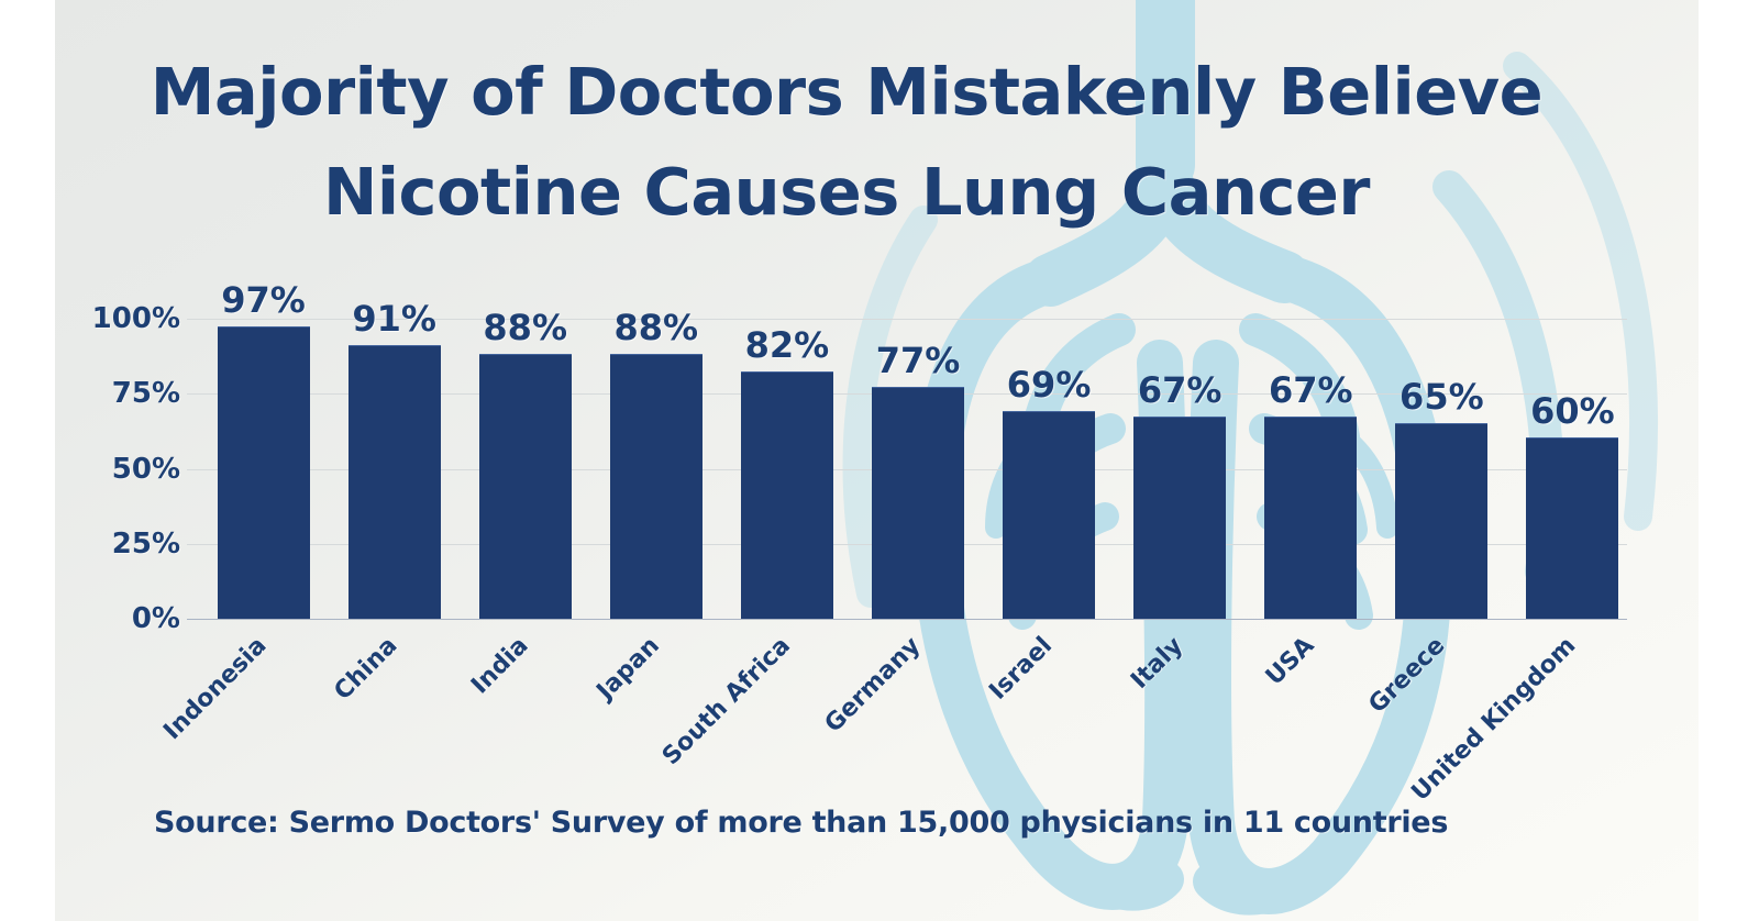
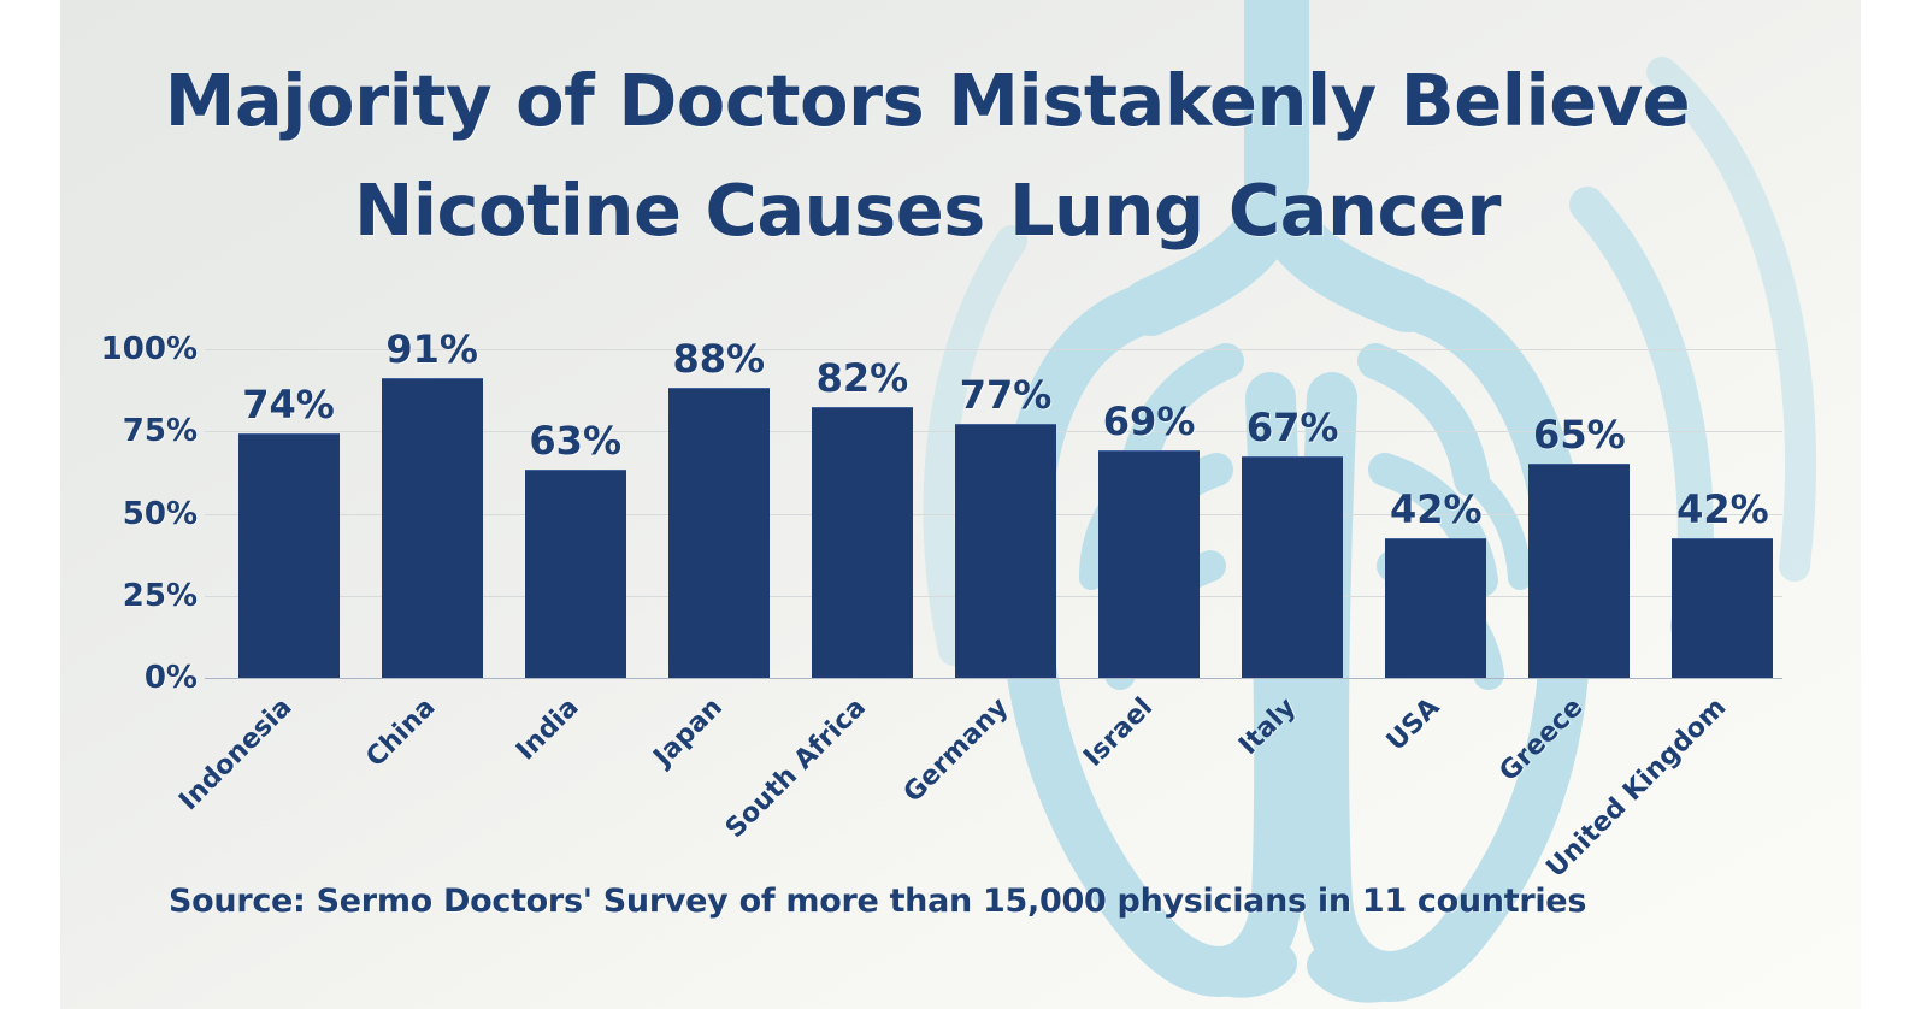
Indonesia: 97% -> 74%
India: 88% -> 63%
USA: 67% -> 42%
United Kingdom: 60% -> 42%
